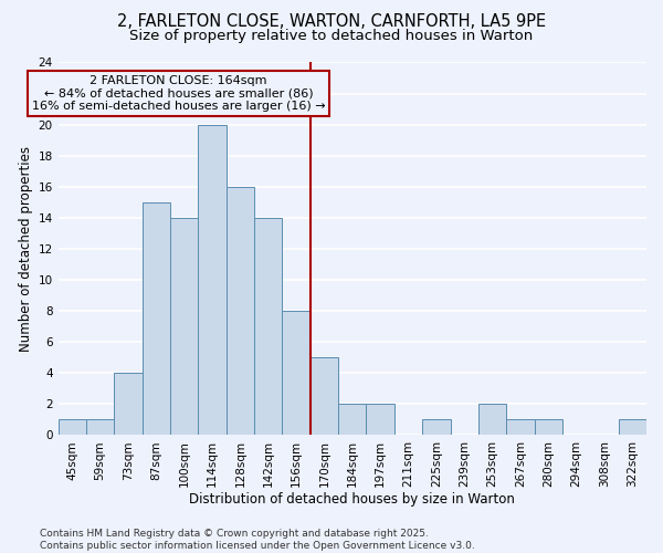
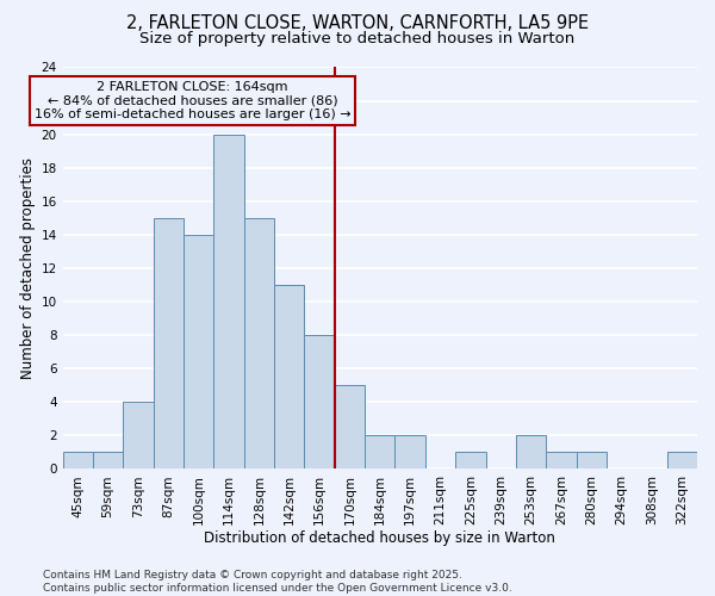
128sqm: 16 -> 15
142sqm: 14 -> 11
